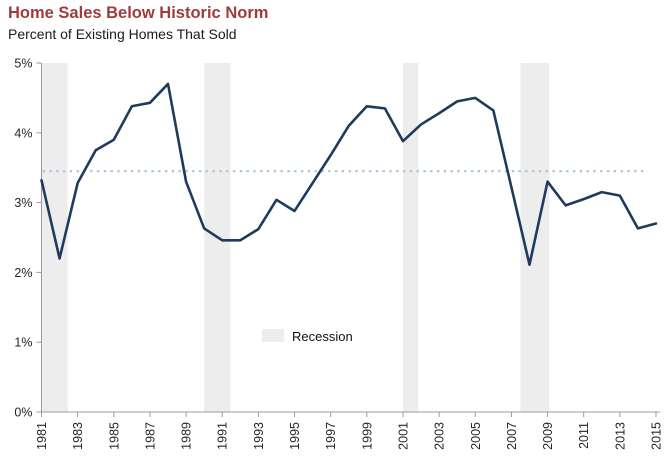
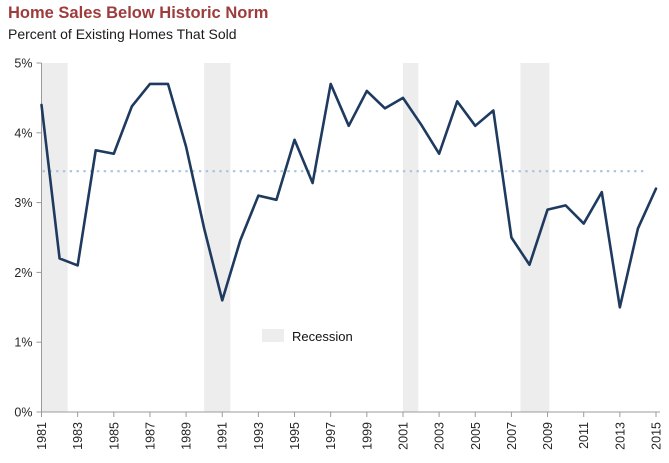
1981: 3.3% -> 4.4%
1983: 3.3% -> 2.1%
1985: 3.9% -> 3.7%
1987: 4.4% -> 4.7%
1989: 3.3% -> 3.8%
1991: 2.5% -> 1.6%
1993: 2.6% -> 3.1%
1995: 2.9% -> 3.9%
1997: 3.7% -> 4.7%
1999: 4.4% -> 4.6%
2001: 3.9% -> 4.5%
2003: 4.3% -> 3.7%
2005: 4.5% -> 4.1%
2007: 3.2% -> 2.5%
2009: 3.3% -> 2.9%
2011: 3.0% -> 2.7%
2013: 3.1% -> 1.5%
2015: 2.7% -> 3.2%
